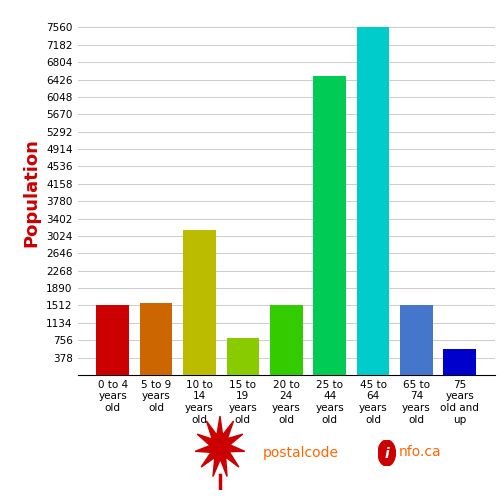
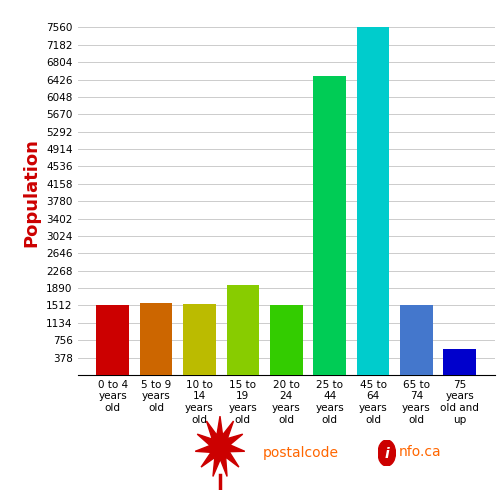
10 to 14 years old: 3150 -> 1540
15 to 19 years old: 800 -> 1960
